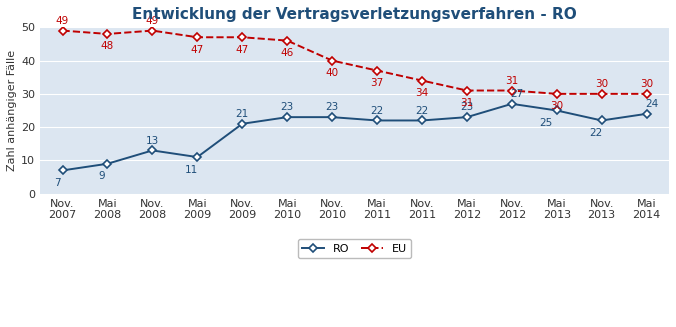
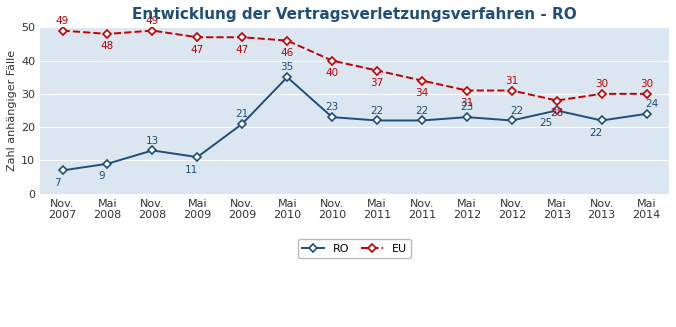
RO/Mai 2010: 23 -> 35
RO/Nov. 2012: 27 -> 22
EU/Mai 2013: 30 -> 28
